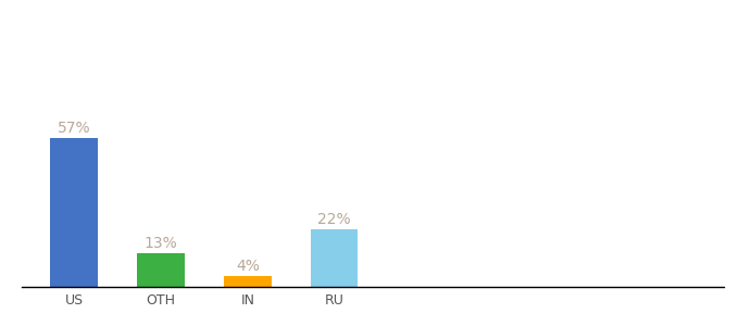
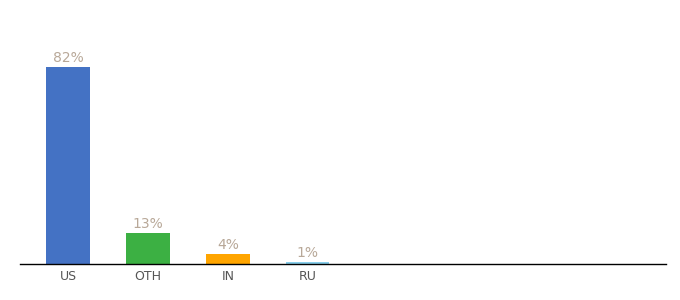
US: 57% -> 82%
RU: 22% -> 1%
